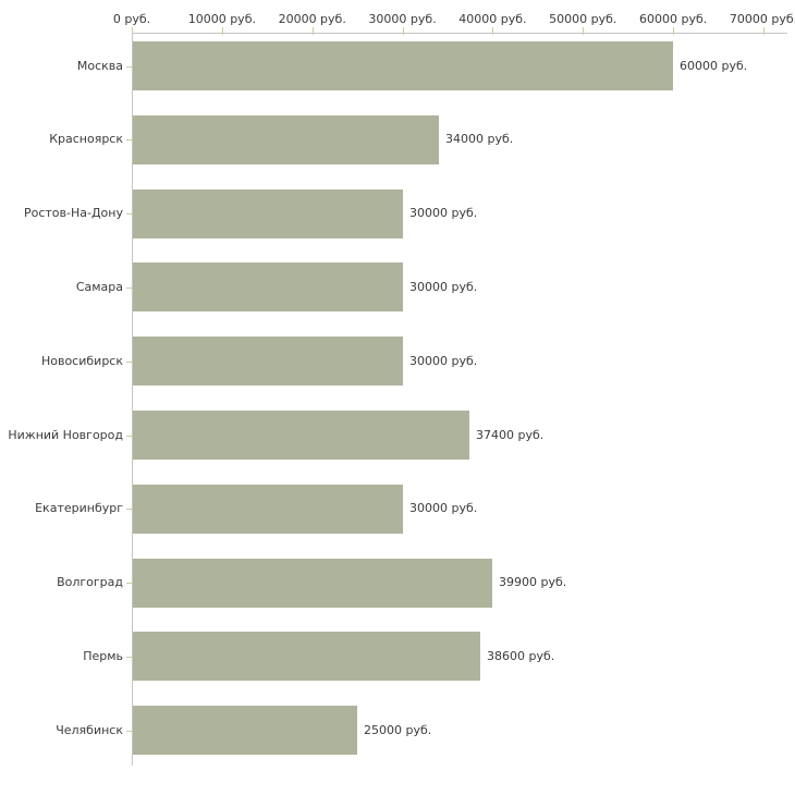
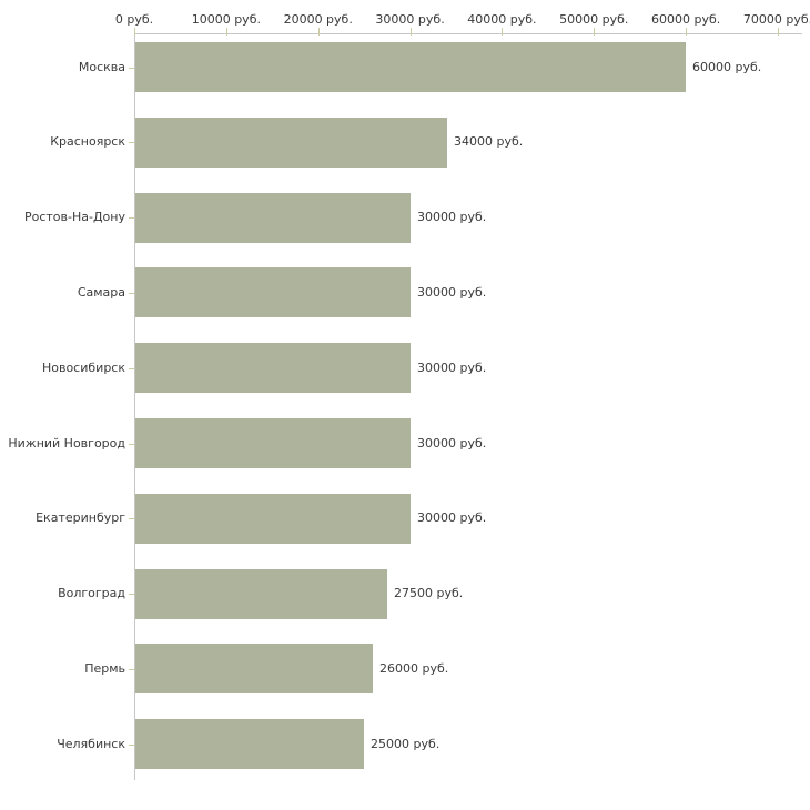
Нижний Новгород: 37400 -> 30000
Волгоград: 39900 -> 27500
Пермь: 38600 -> 26000
